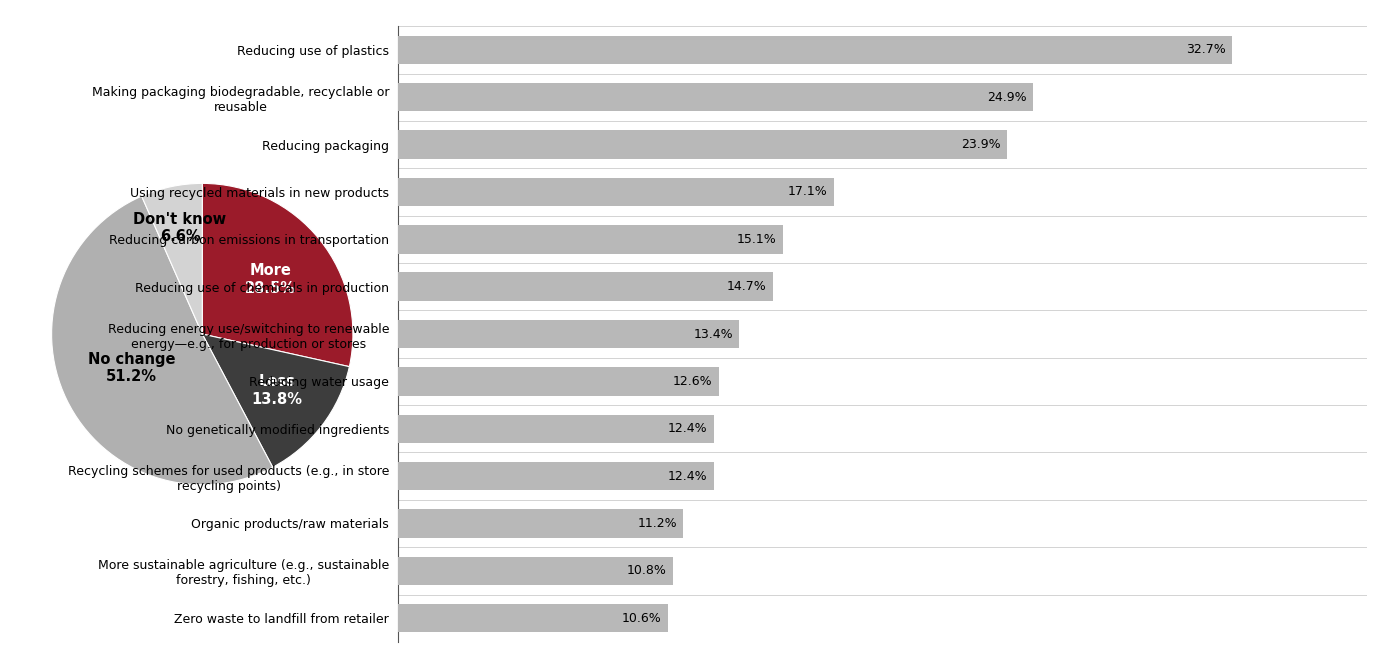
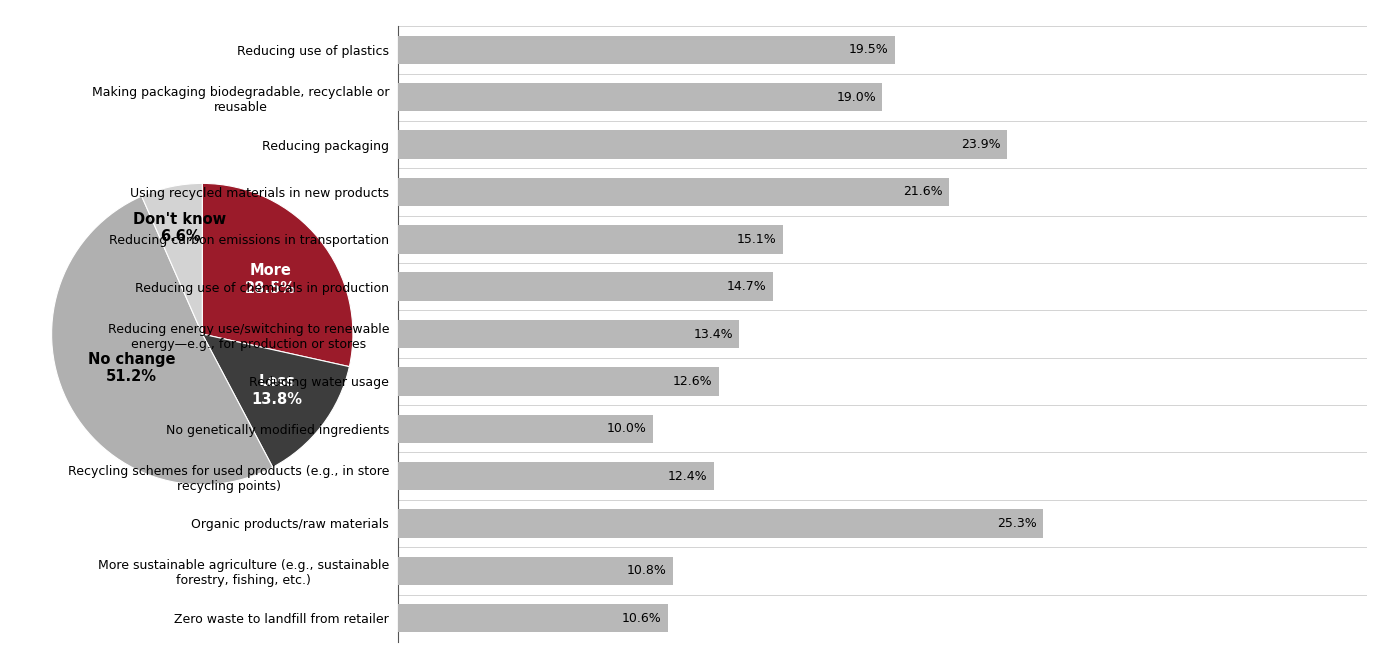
Reducing use of plastics: 32.7% -> 19.5%
Making packaging biodegradable, recyclable or reusable: 24.9% -> 19.0%
Using recycled materials in new products: 17.1% -> 21.6%
No genetically modified ingredients: 12.4% -> 10.0%
Organic products/raw materials: 11.2% -> 25.3%
